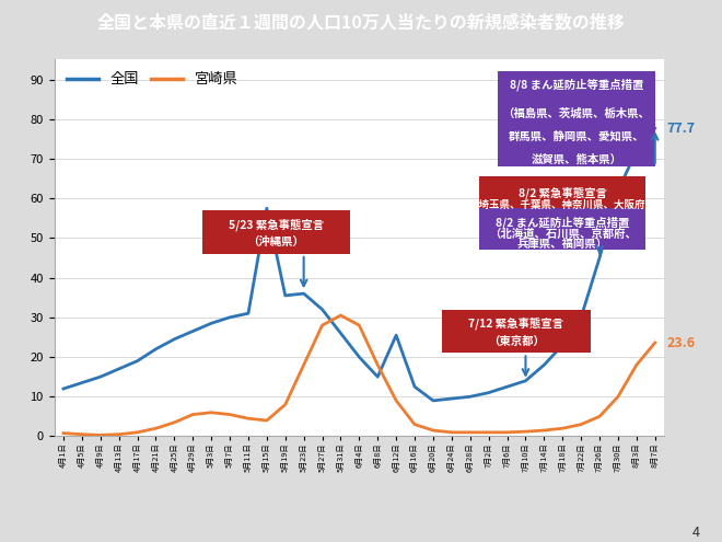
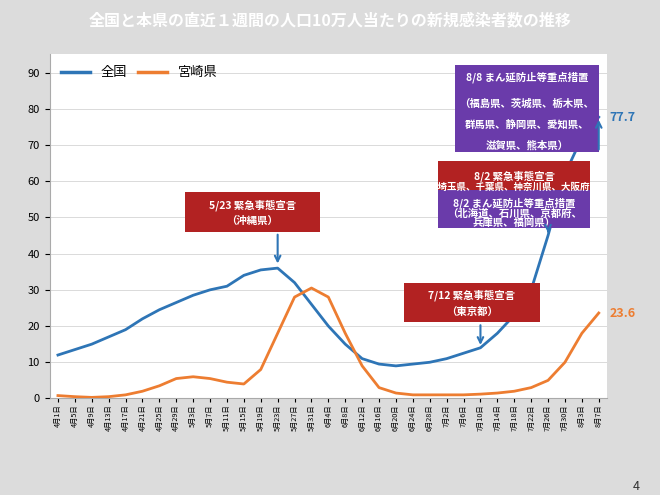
全国/5月15日: 57.5 -> 34.0
全国/6月12日: 25.5 -> 11.0
全国/6月16日: 12.5 -> 9.5
